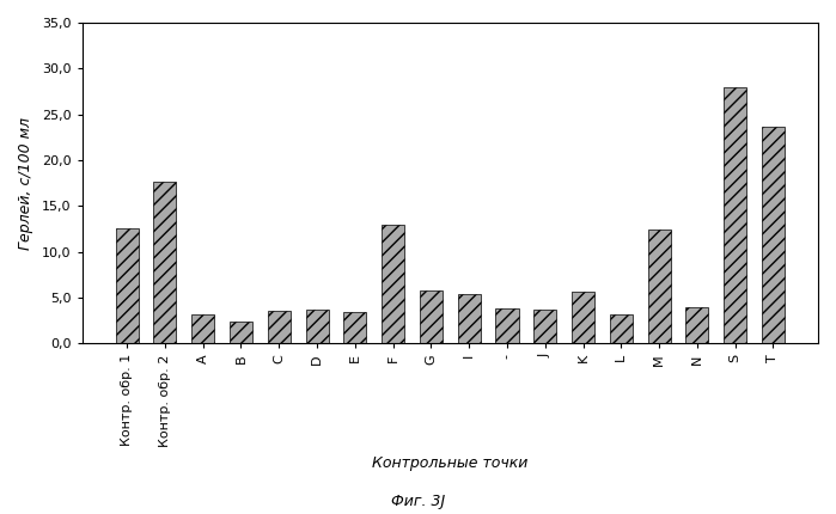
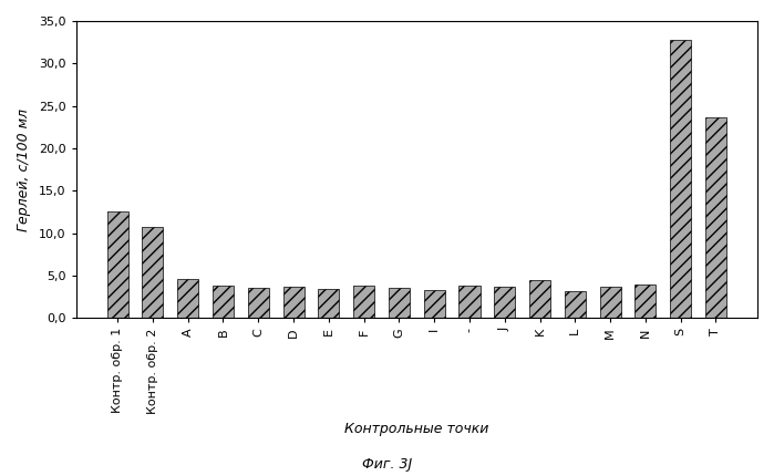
Контр. обр. 2: 17,6 -> 10,7
A: 3,2 -> 4,6
B: 2,4 -> 3,8
F: 13,0 -> 3,8
G: 5,8 -> 3,5
I: 5,4 -> 3,3
K: 5,6 -> 4,4
M: 12,4 -> 3,7
S: 28,0 -> 32,8
